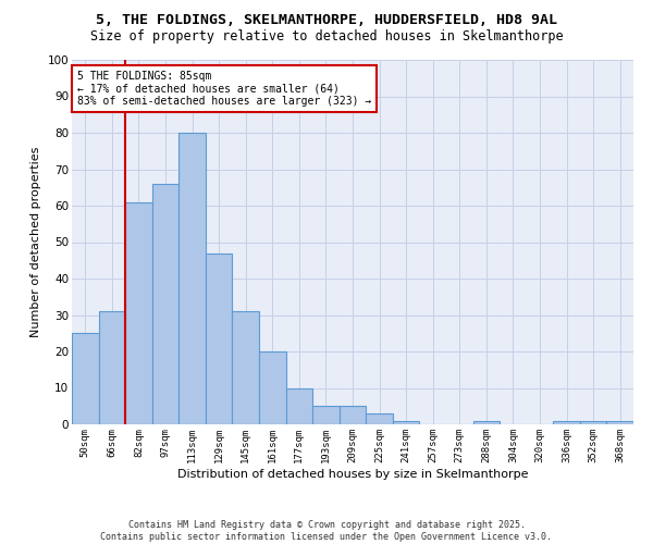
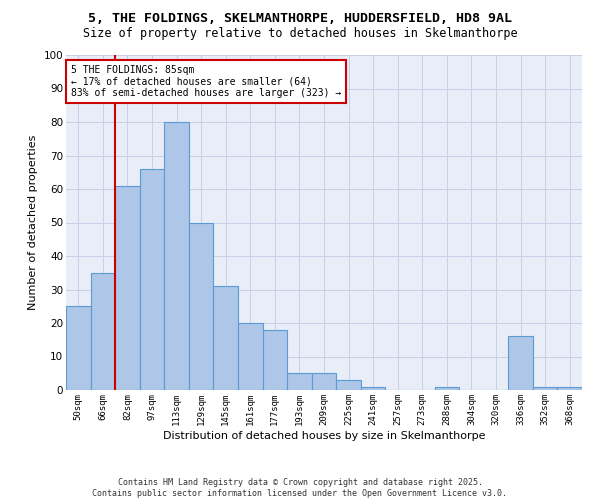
66sqm: 31 -> 35
129sqm: 47 -> 50
177sqm: 10 -> 18
336sqm: 1 -> 16
